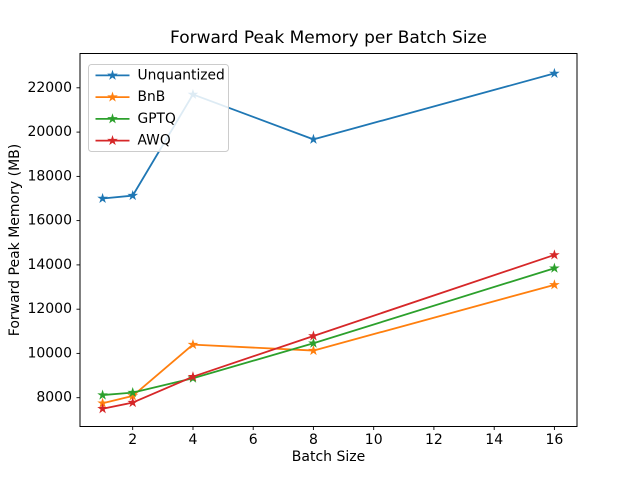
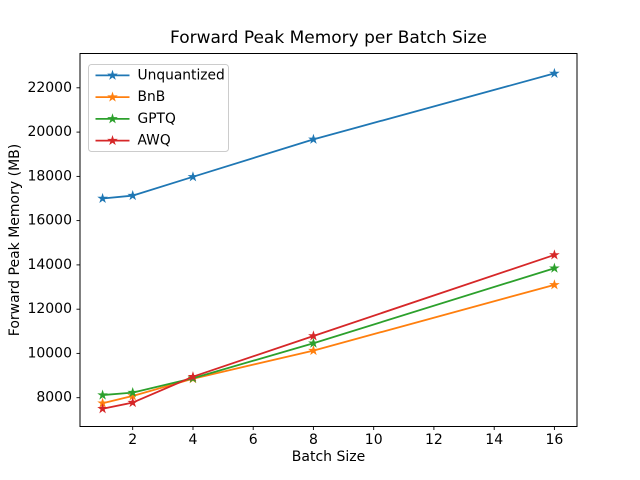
Unquantized/4: 21700 -> 18000
BnB/4: 10400 -> 8900
